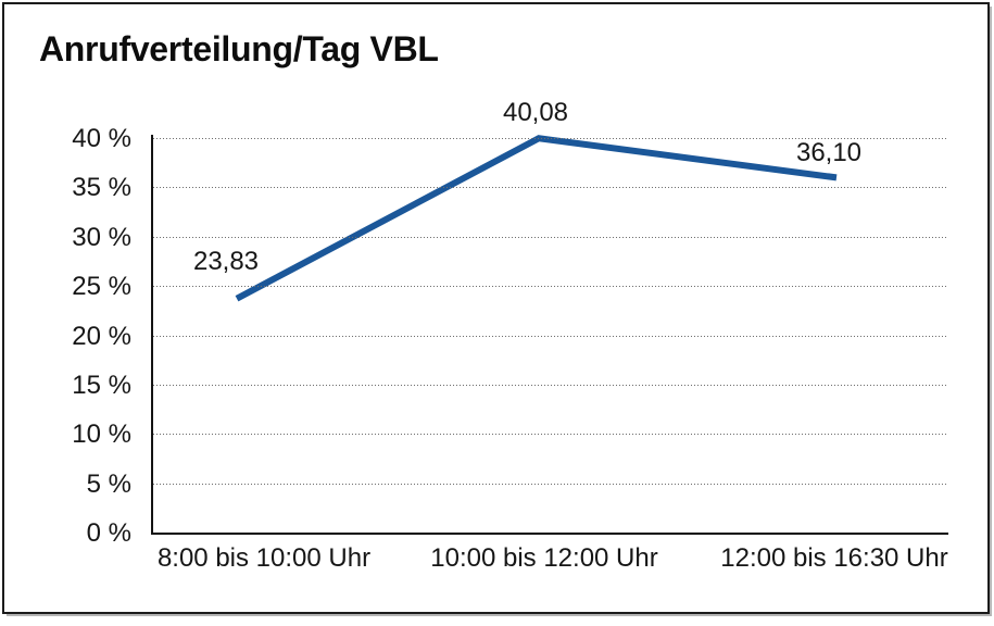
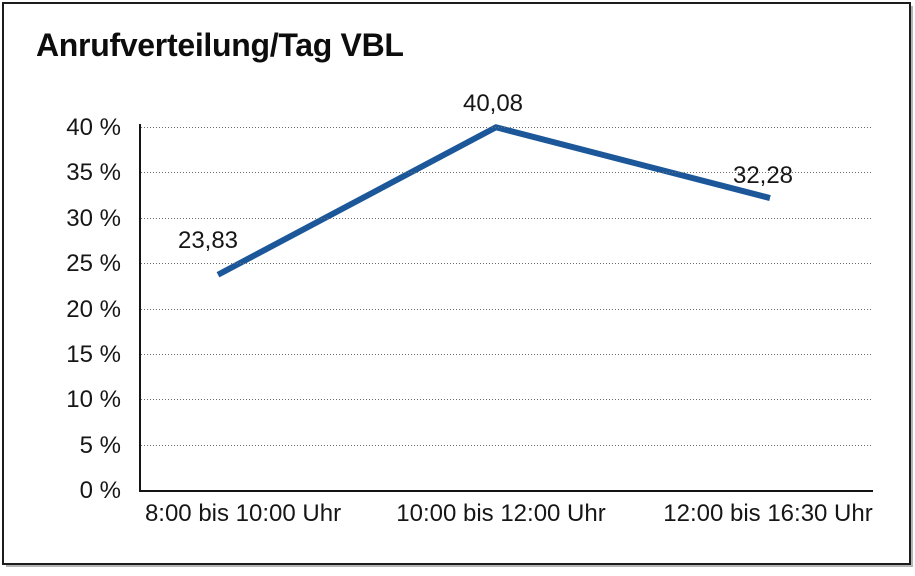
12:00 bis 16:30 Uhr: 36,10 -> 32,28
